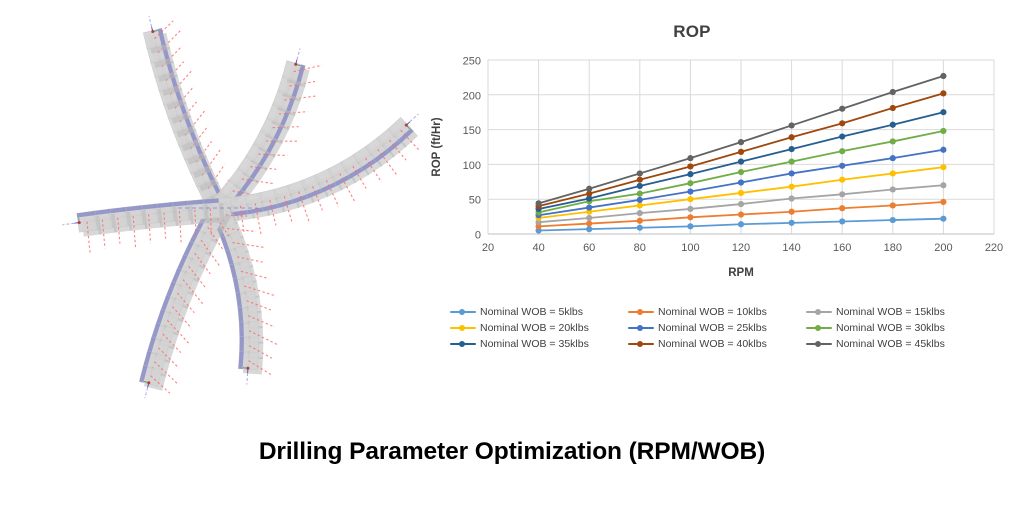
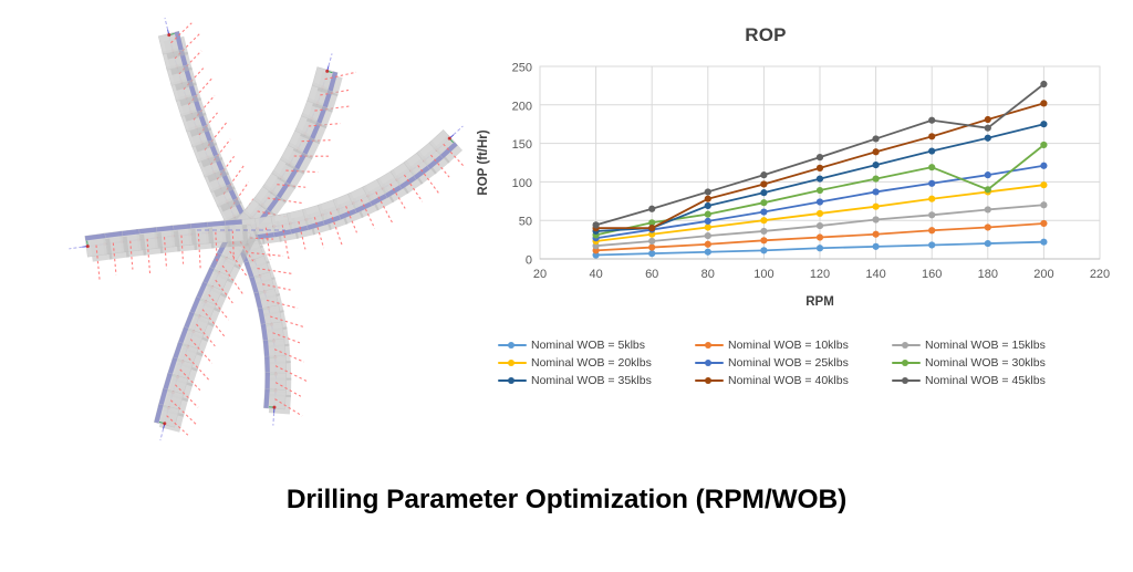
Nominal WOB = 35klbs/60: 50 -> 40
Nominal WOB = 40klbs/60: 60 -> 40
Nominal WOB = 30klbs/180: 130 -> 90
Nominal WOB = 45klbs/180: 200 -> 170
